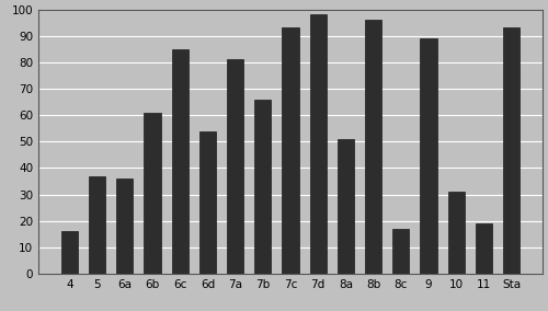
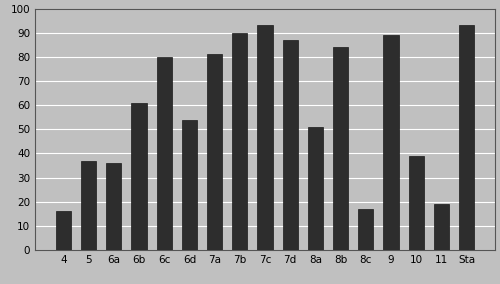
6c: 85 -> 80
7b: 66 -> 90
7d: 98 -> 87
8b: 96 -> 84
10: 31 -> 39
